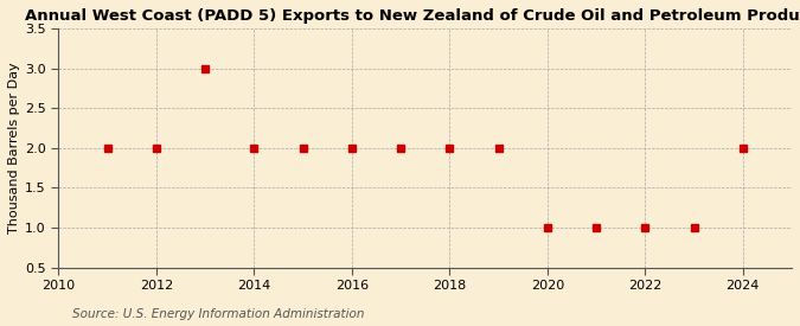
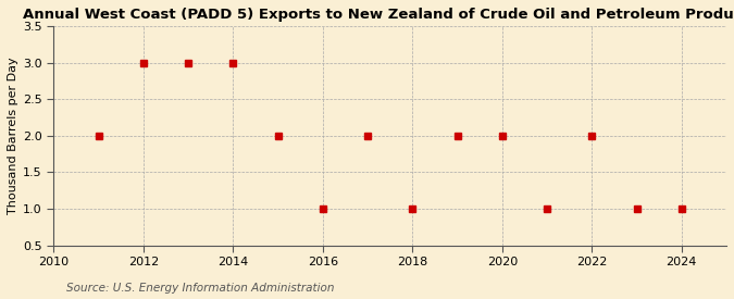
2012: 2 -> 3
2014: 2 -> 3
2016: 2 -> 1
2018: 2 -> 1
2020: 1 -> 2
2022: 1 -> 2
2024: 2 -> 1
